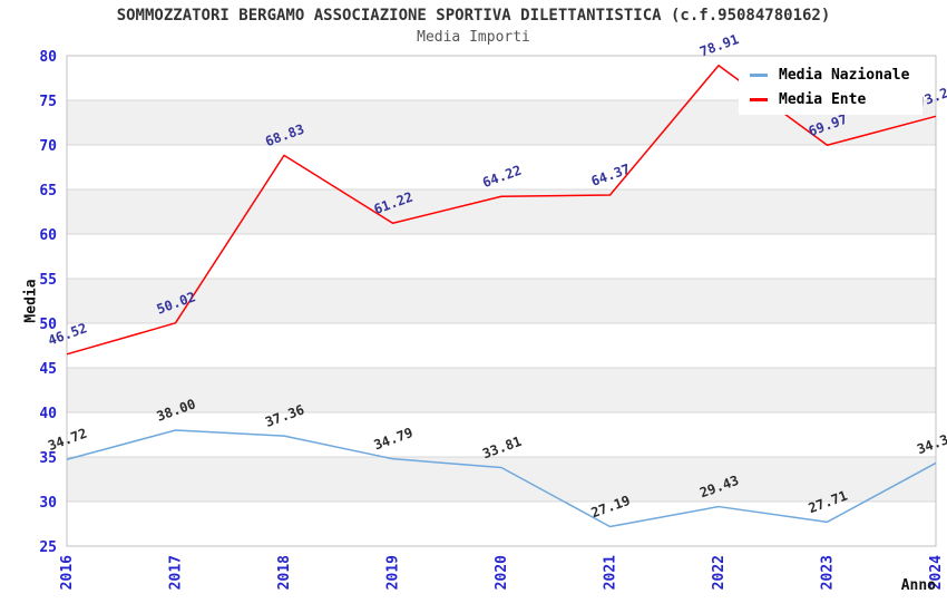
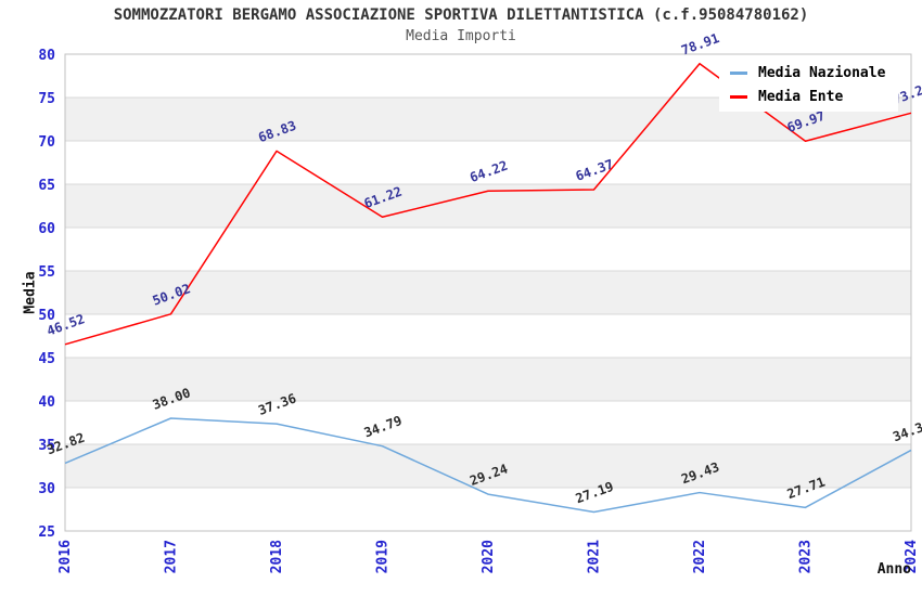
Media Nazionale/2016: 34.72 -> 32.82
Media Nazionale/2020: 33.81 -> 29.24
